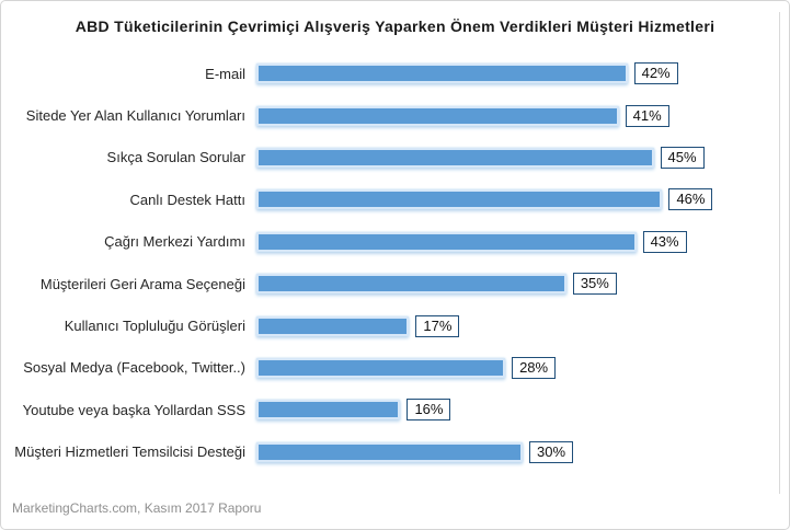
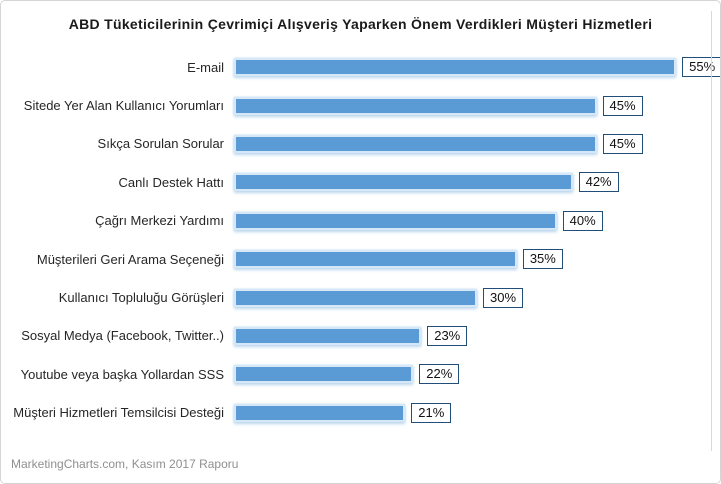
E-mail: 42% -> 55%
Sitede Yer Alan Kullanıcı Yorumları: 41% -> 45%
Canlı Destek Hattı: 46% -> 42%
Çağrı Merkezi Yardımı: 43% -> 40%
Kullanıcı Topluluğu Görüşleri: 17% -> 30%
Sosyal Medya (Facebook, Twitter..): 28% -> 23%
Youtube veya başka Yollardan SSS: 16% -> 22%
Müşteri Hizmetleri Temsilcisi Desteği: 30% -> 21%
